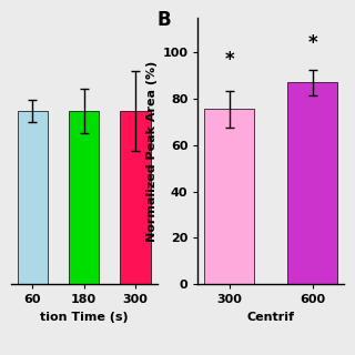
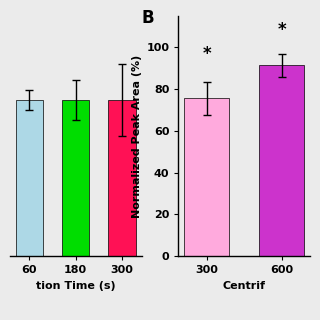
600: 87.0 -> 91.5
